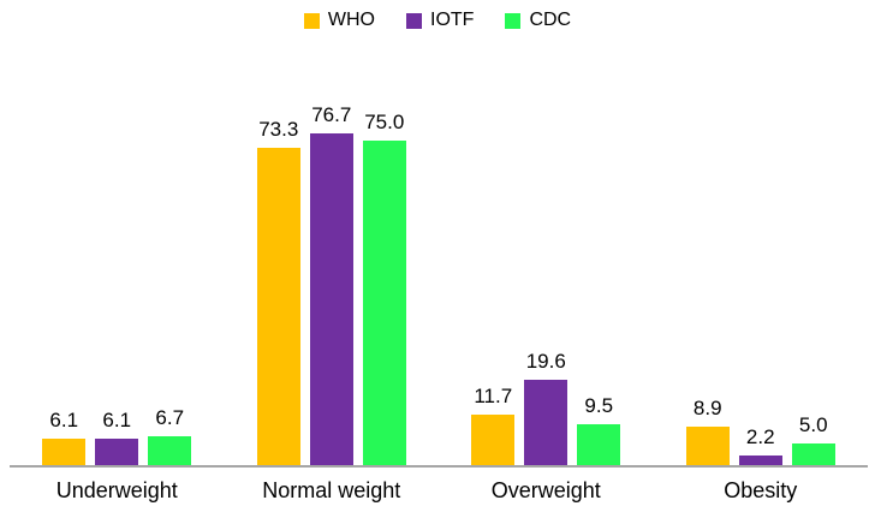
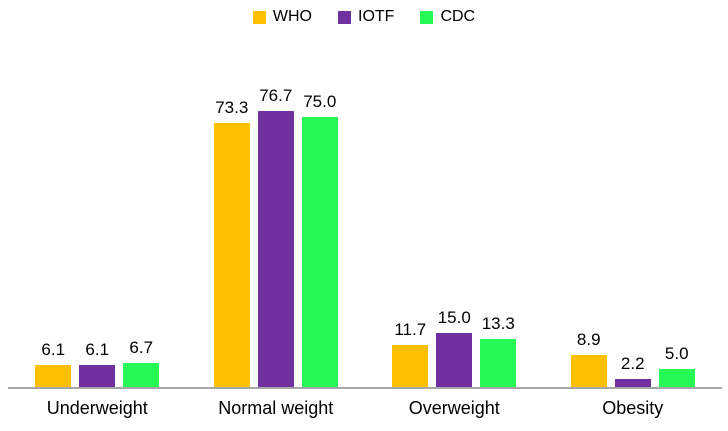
IOTF/Overweight: 19.6 -> 15.0
CDC/Overweight: 9.5 -> 13.3
